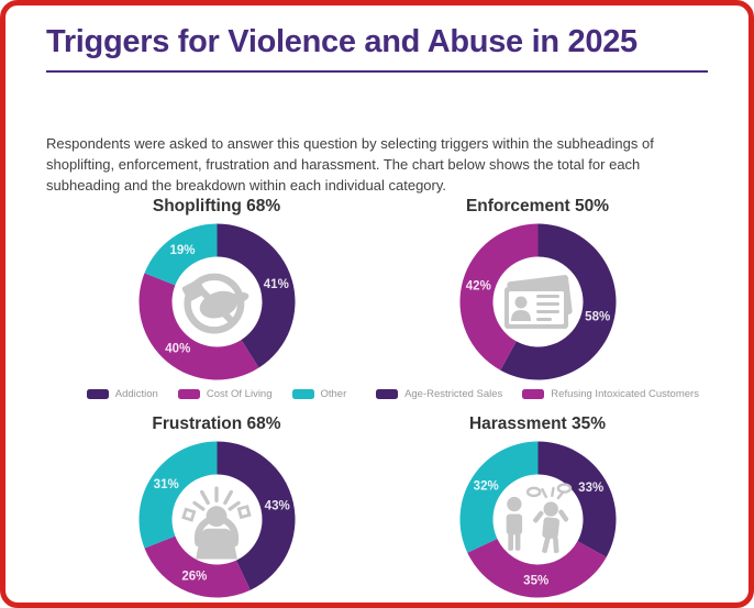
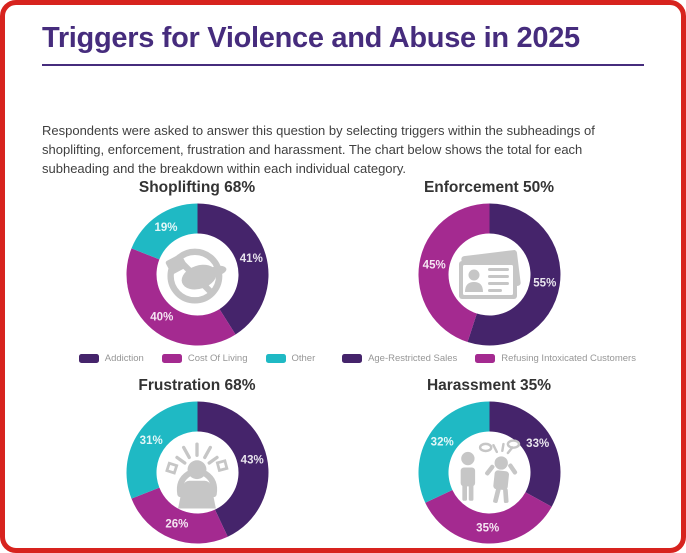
Enforcement 50%/Age-Restricted Sales: 58% -> 55%
Enforcement 50%/Refusing Intoxicated Customers: 42% -> 45%
